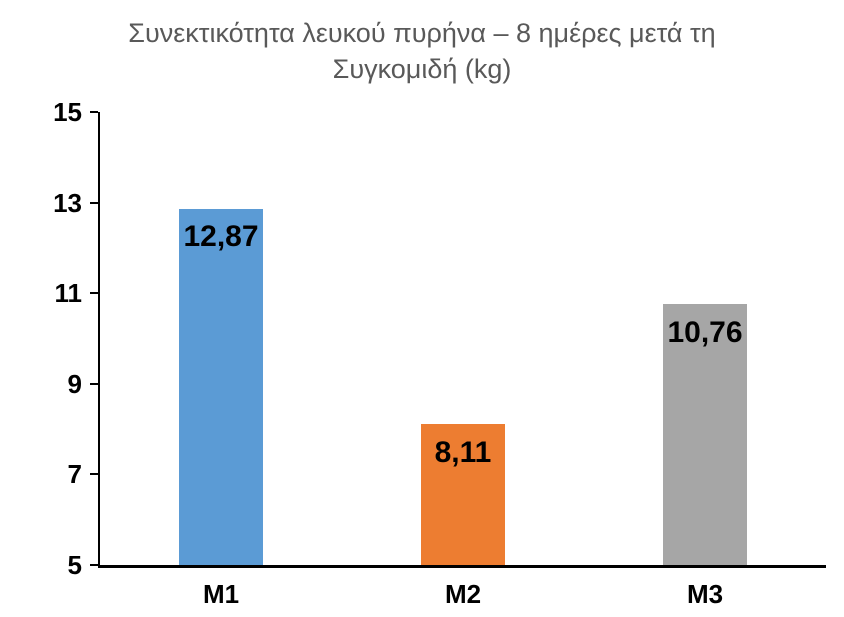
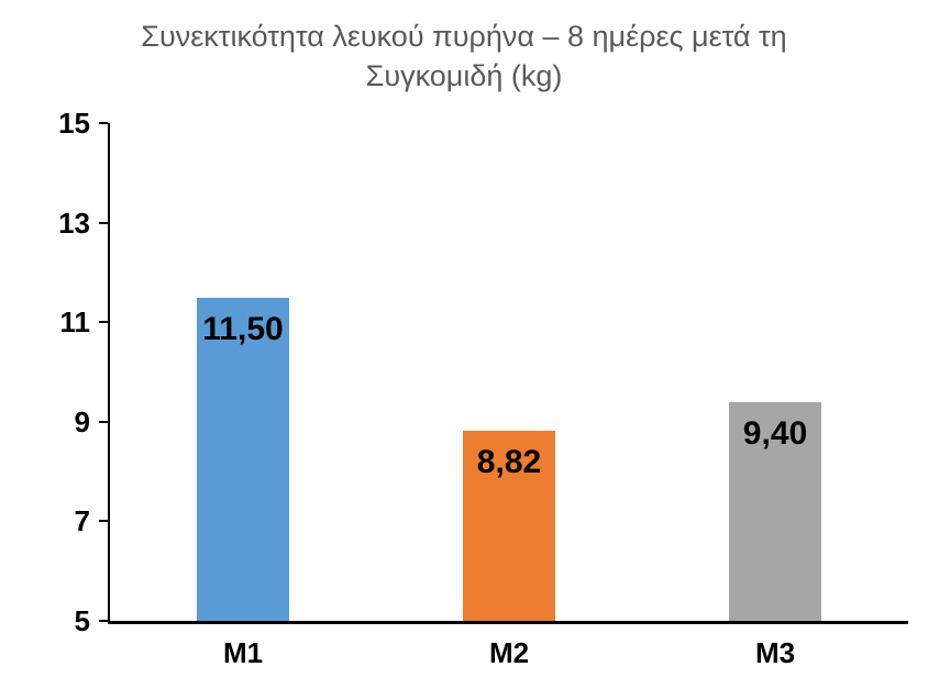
M1: 12,87 -> 11,50
M2: 8,11 -> 8,82
M3: 10,76 -> 9,40
